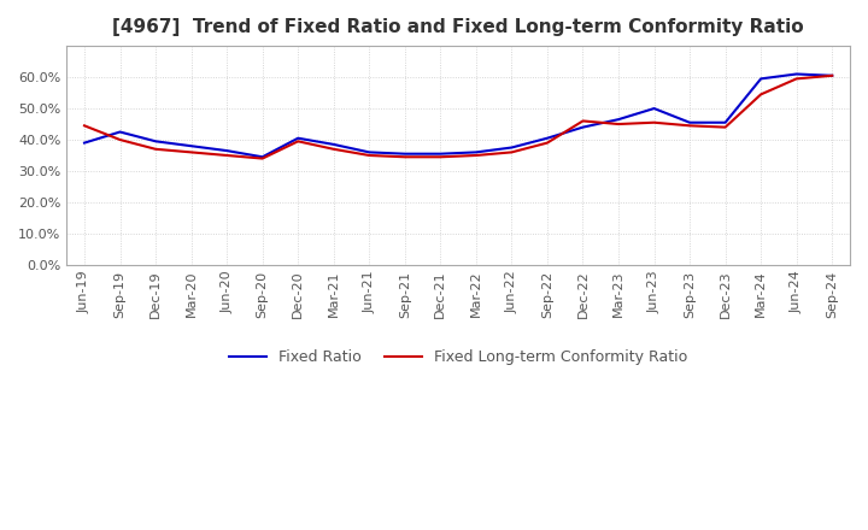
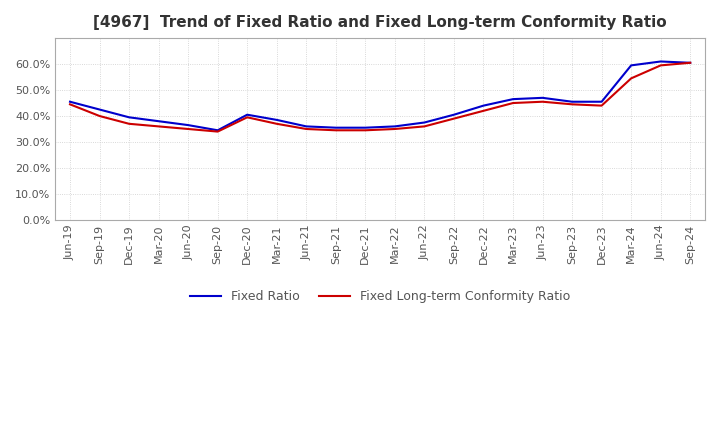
Fixed Ratio/Jun-19: 39.0% -> 45.5%
Fixed Long-term Conformity Ratio/Dec-22: 46.0% -> 42.0%
Fixed Ratio/Jun-23: 50.0% -> 47.0%
